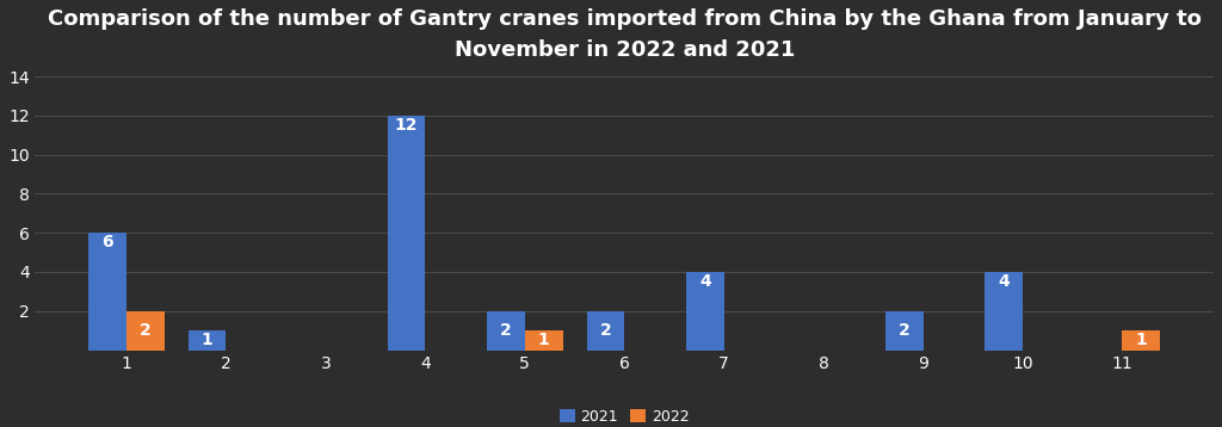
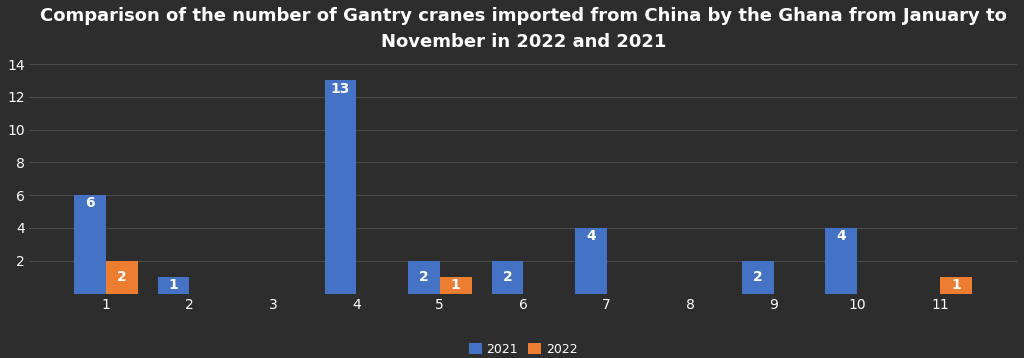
2021/4: 12 -> 13
